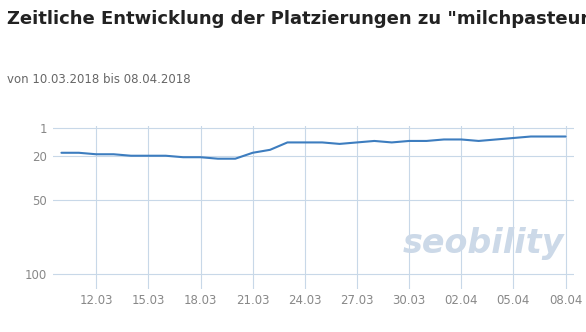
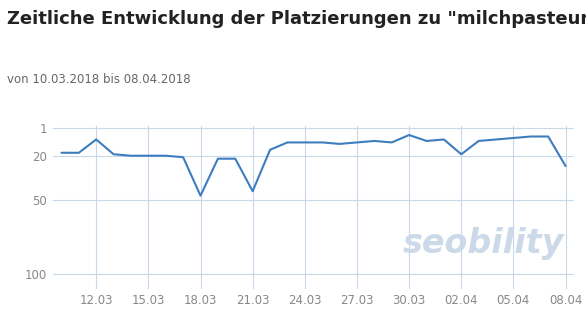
12.03: 19 -> 9
18.03: 21 -> 47
21.03: 18 -> 44
30.03: 10 -> 6
02.04: 9 -> 19
08.04: 7 -> 27
